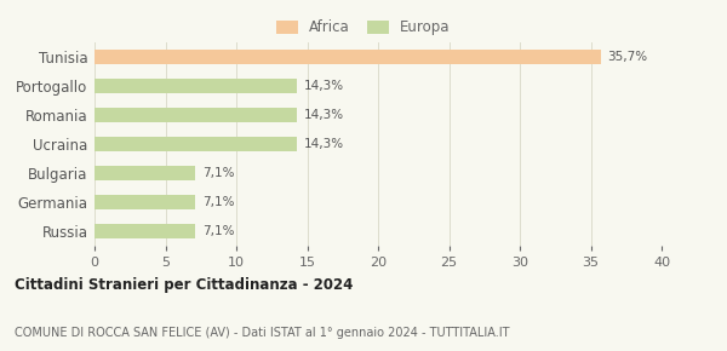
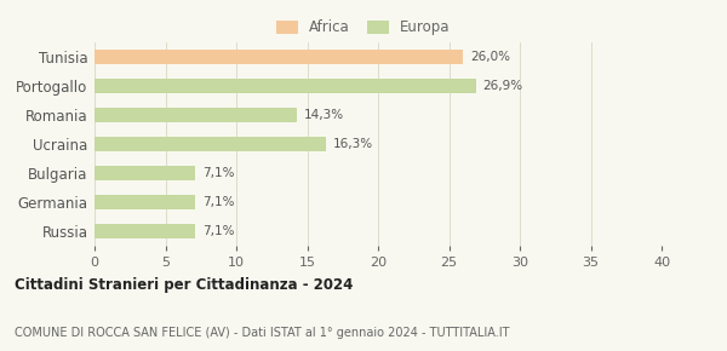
Tunisia: 35,7% -> 26,0%
Portogallo: 14,3% -> 26,9%
Ucraina: 14,3% -> 16,3%
